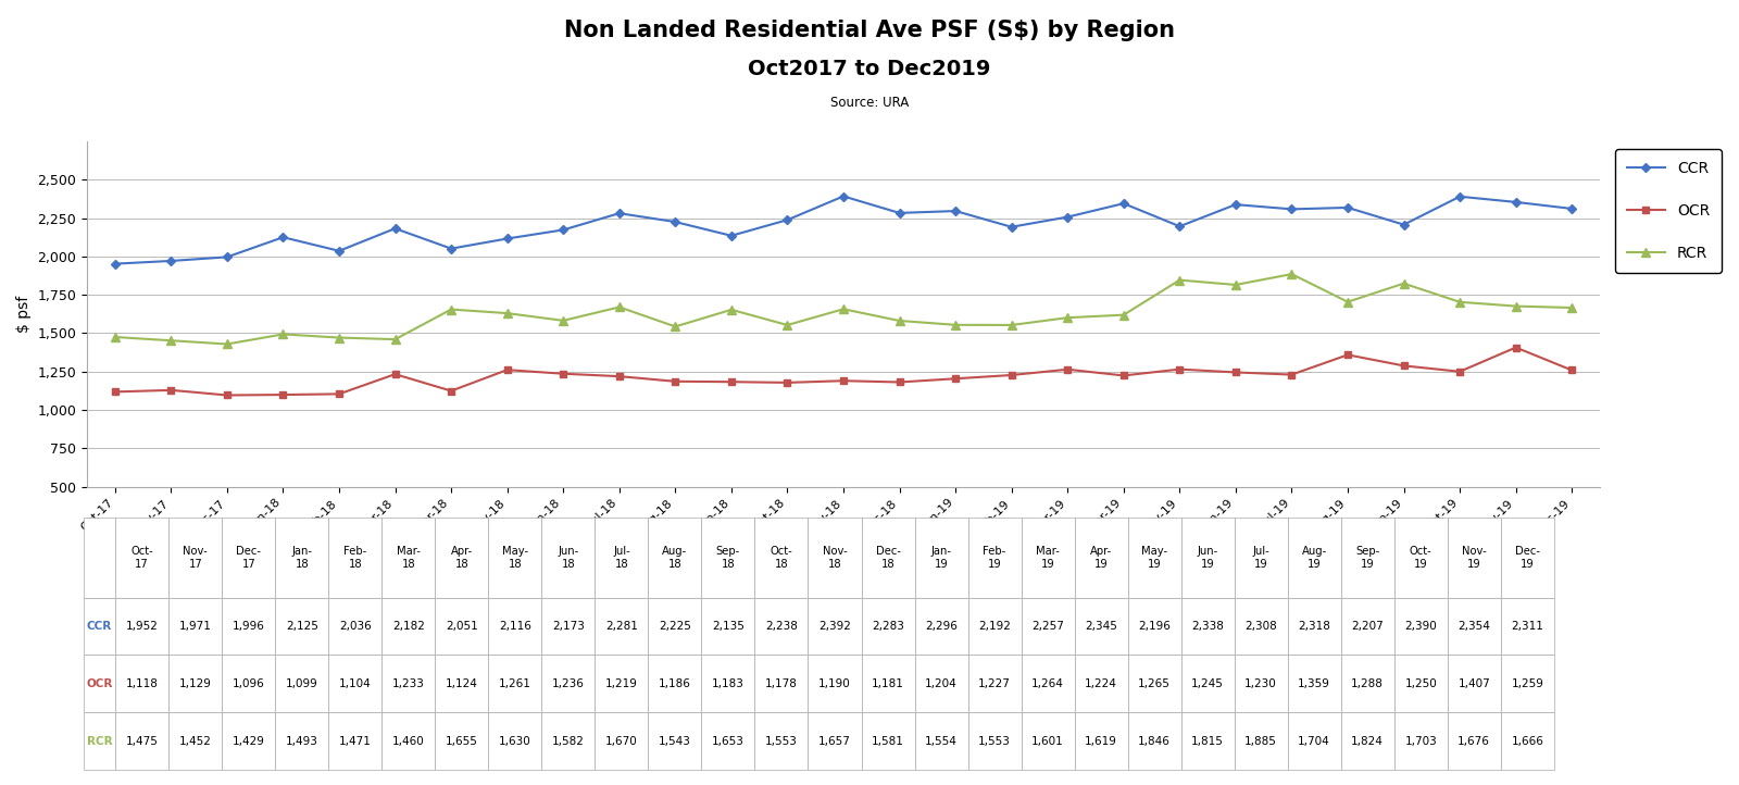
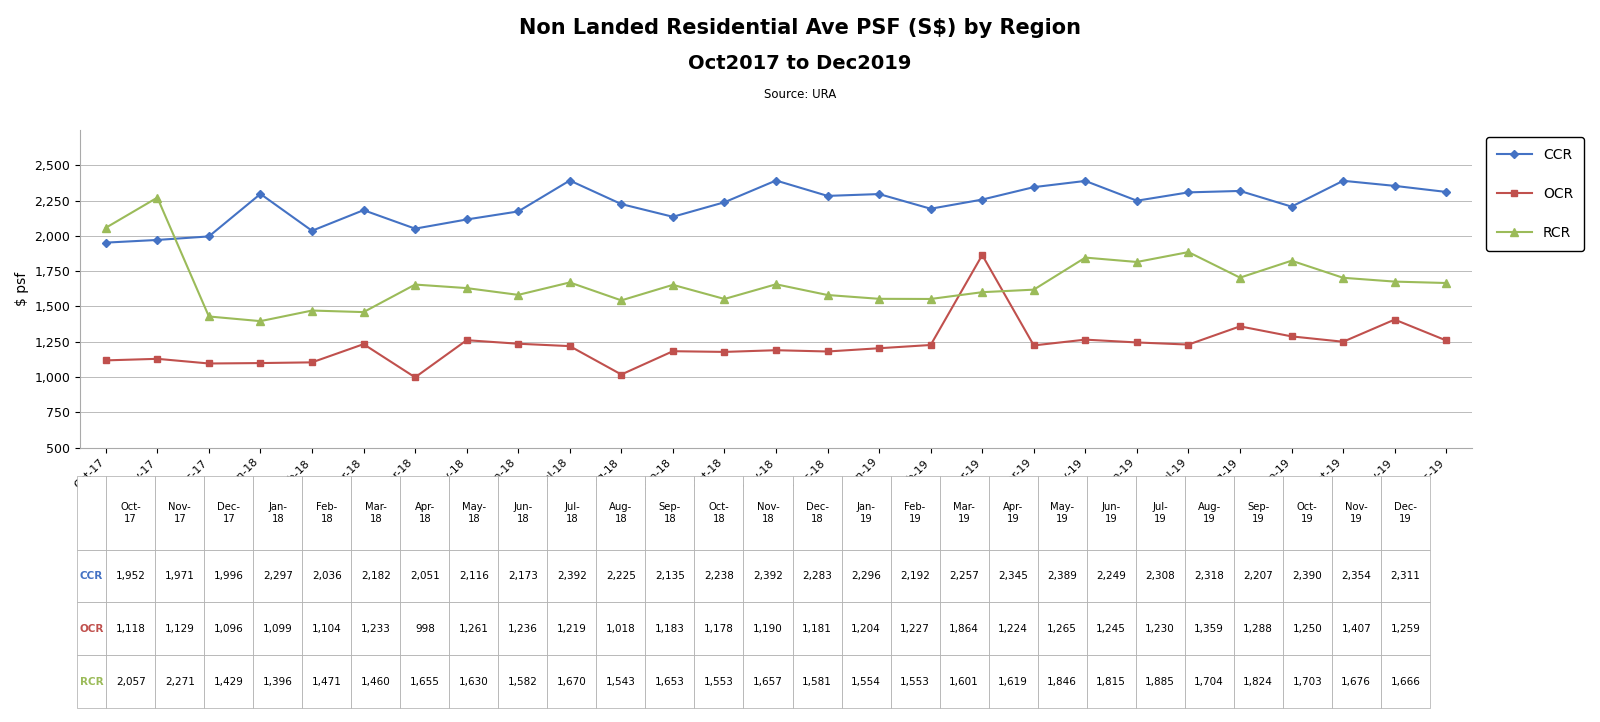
RCR/Oct-17: 1,475 -> 2,057
RCR/Nov-17: 1,452 -> 2,271
CCR/Jan-18: 2,125 -> 2,297
RCR/Jan-18: 1,493 -> 1,396
OCR/Apr-18: 1,124 -> 998
CCR/Jul-18: 2,281 -> 2,392
OCR/Aug-18: 1,186 -> 1,018
OCR/Mar-19: 1,264 -> 1,864
CCR/May-19: 2,196 -> 2,389
CCR/Jun-19: 2,338 -> 2,249
